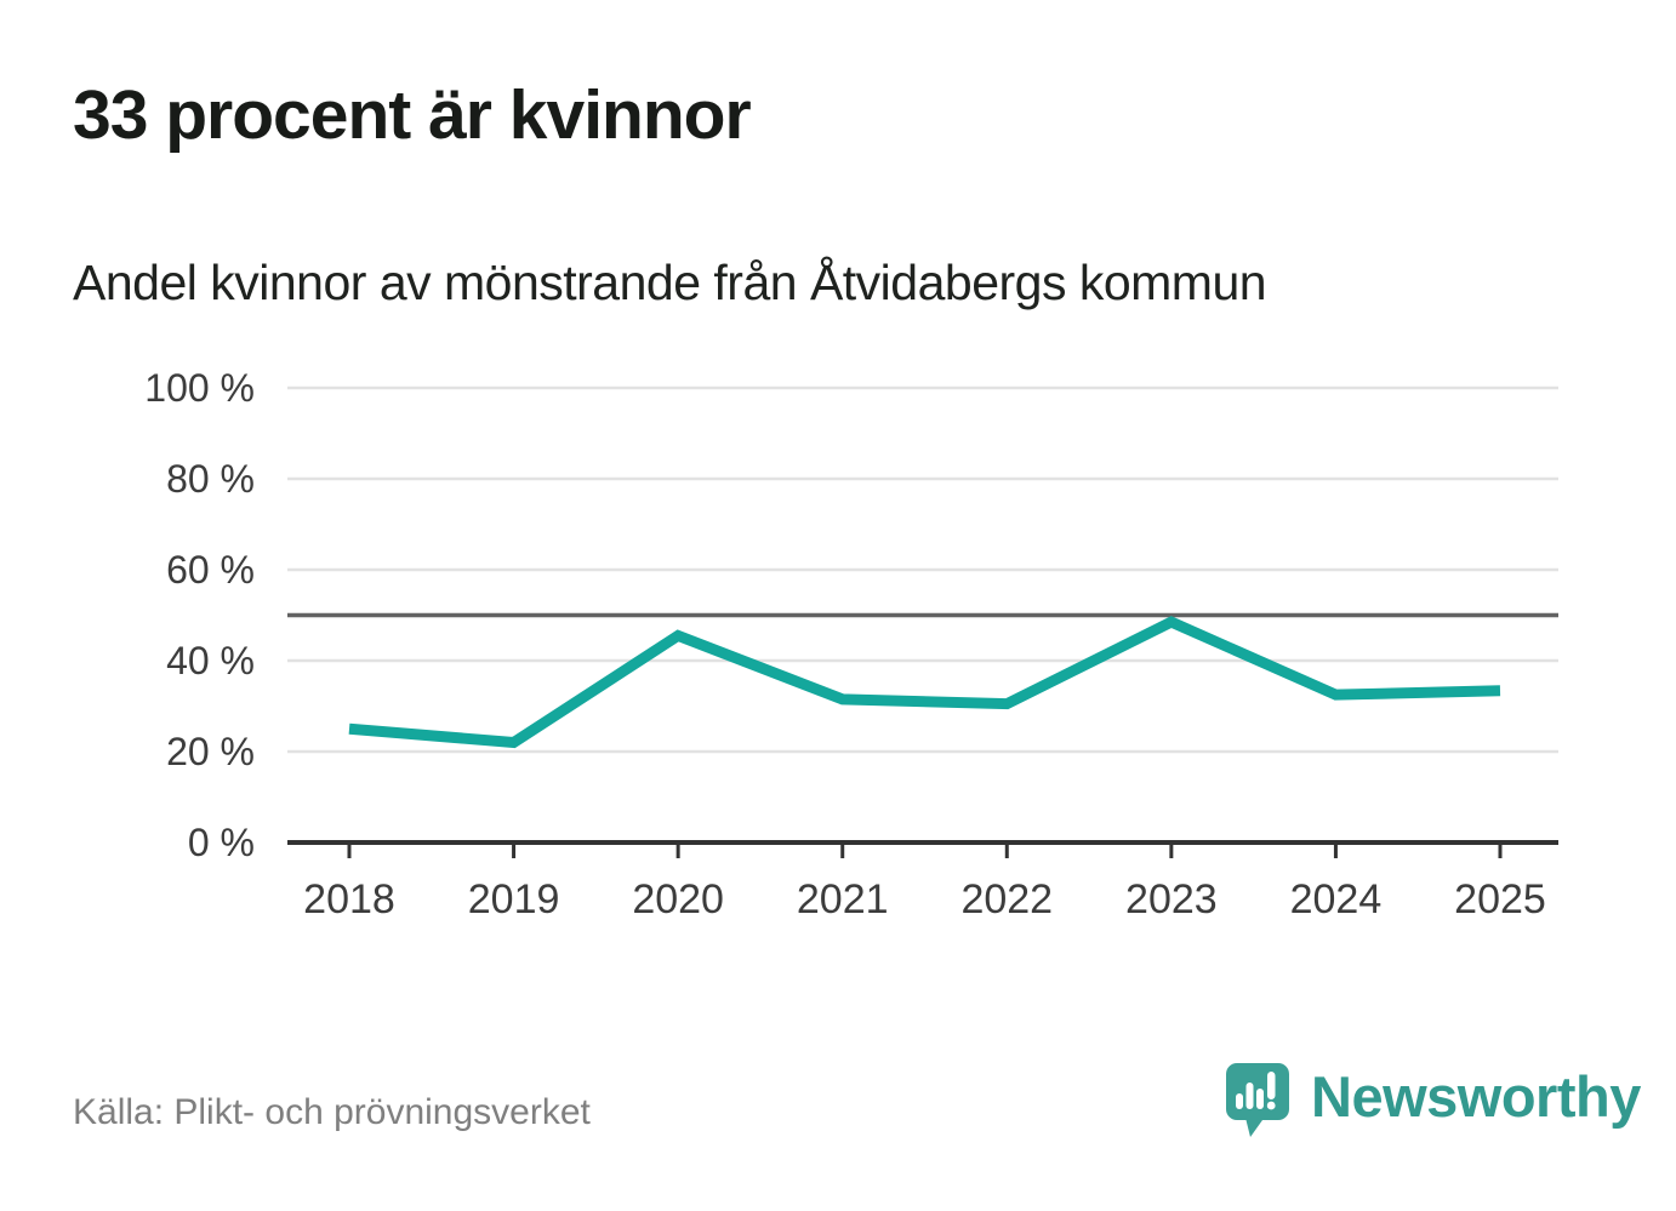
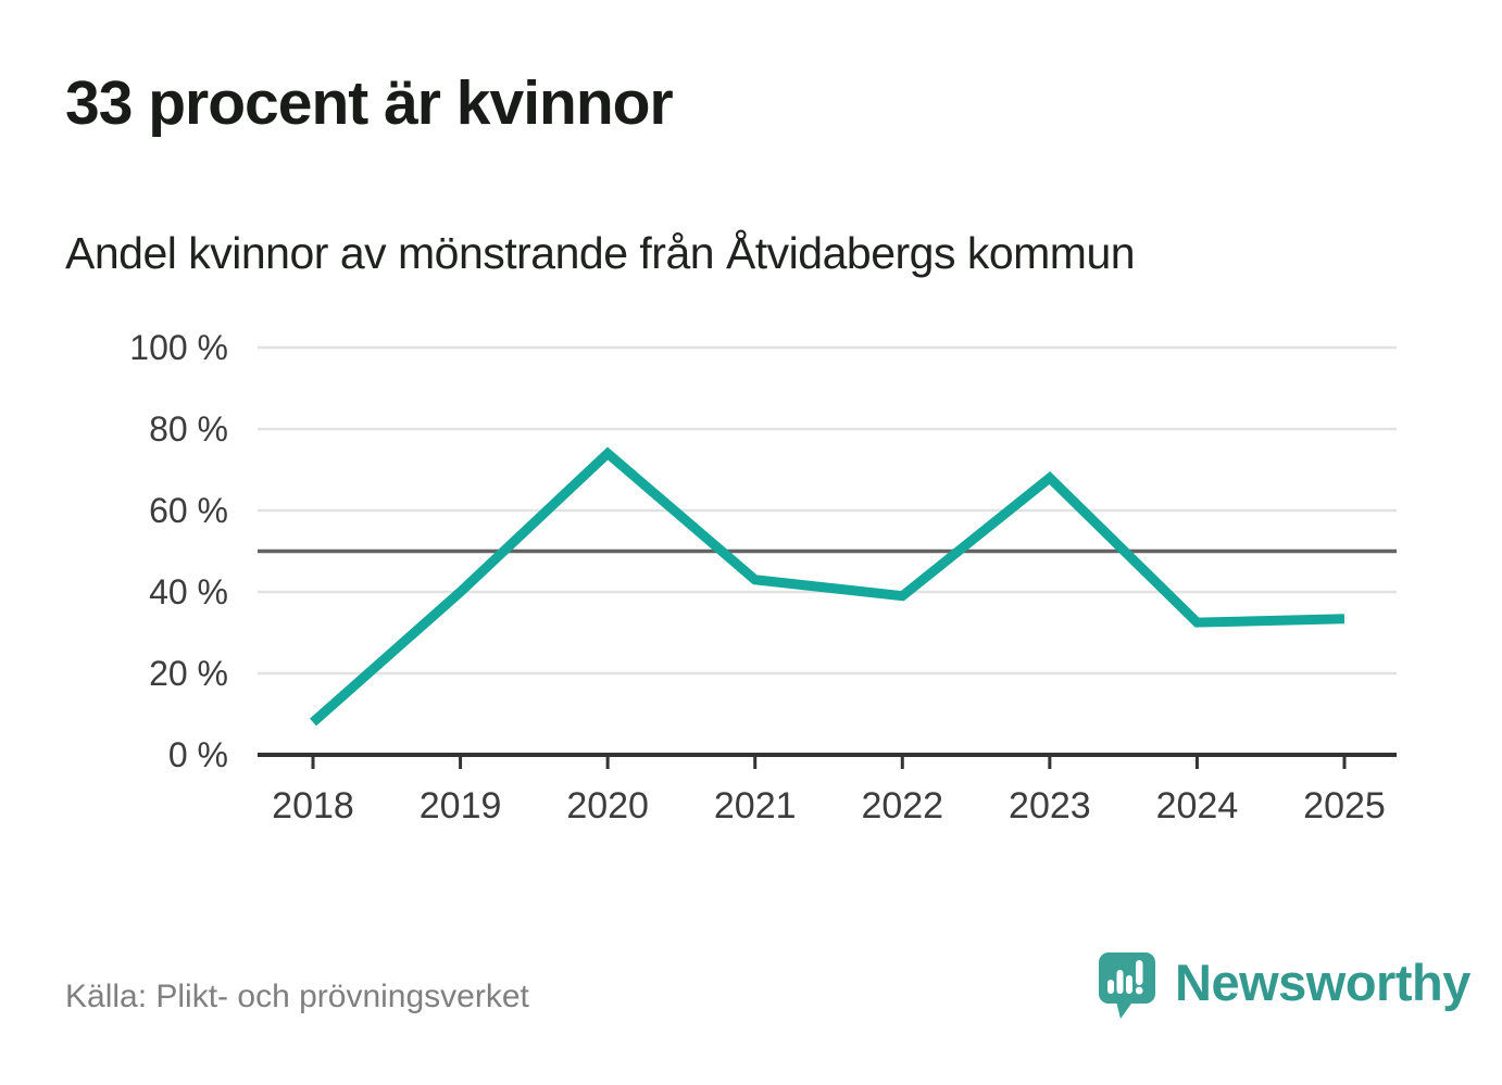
2018: 25% -> 8%
2019: 22% -> 40%
2020: 46% -> 74%
2021: 32% -> 43%
2022: 30% -> 39%
2023: 48% -> 68%
